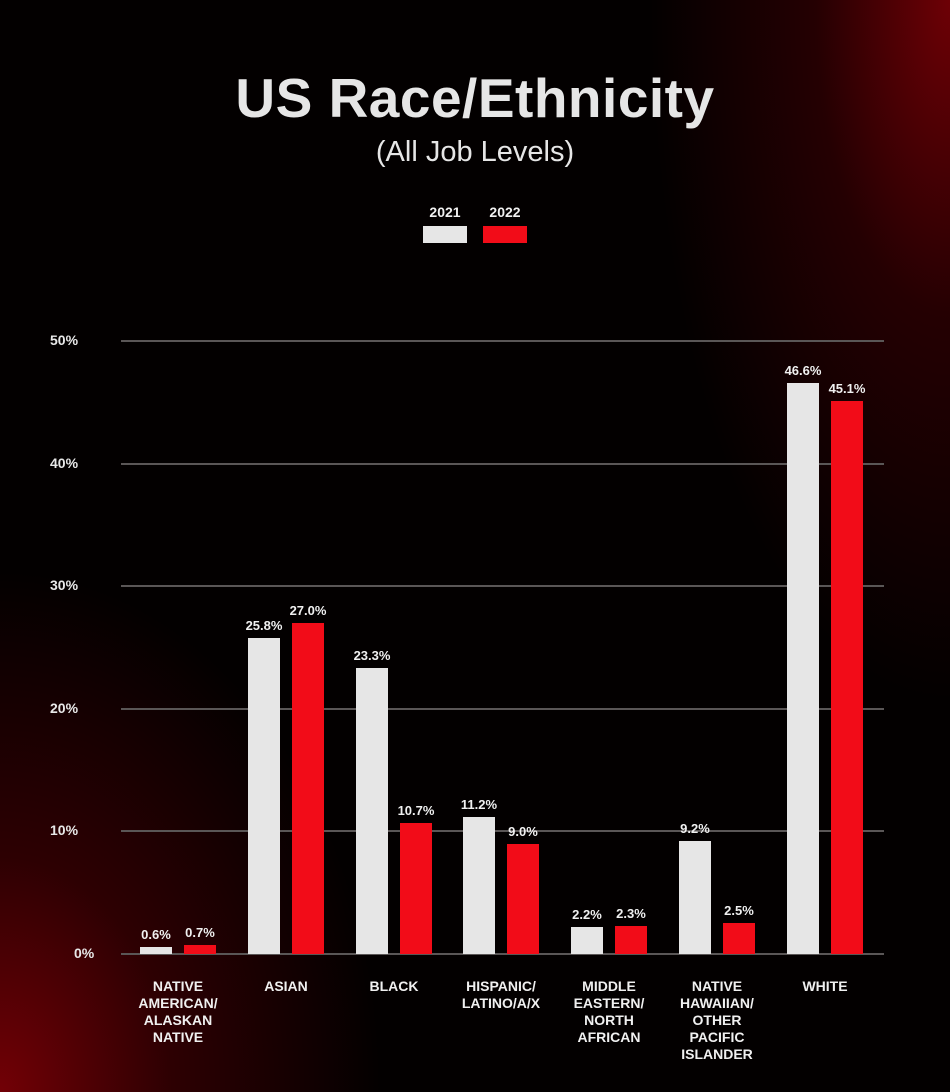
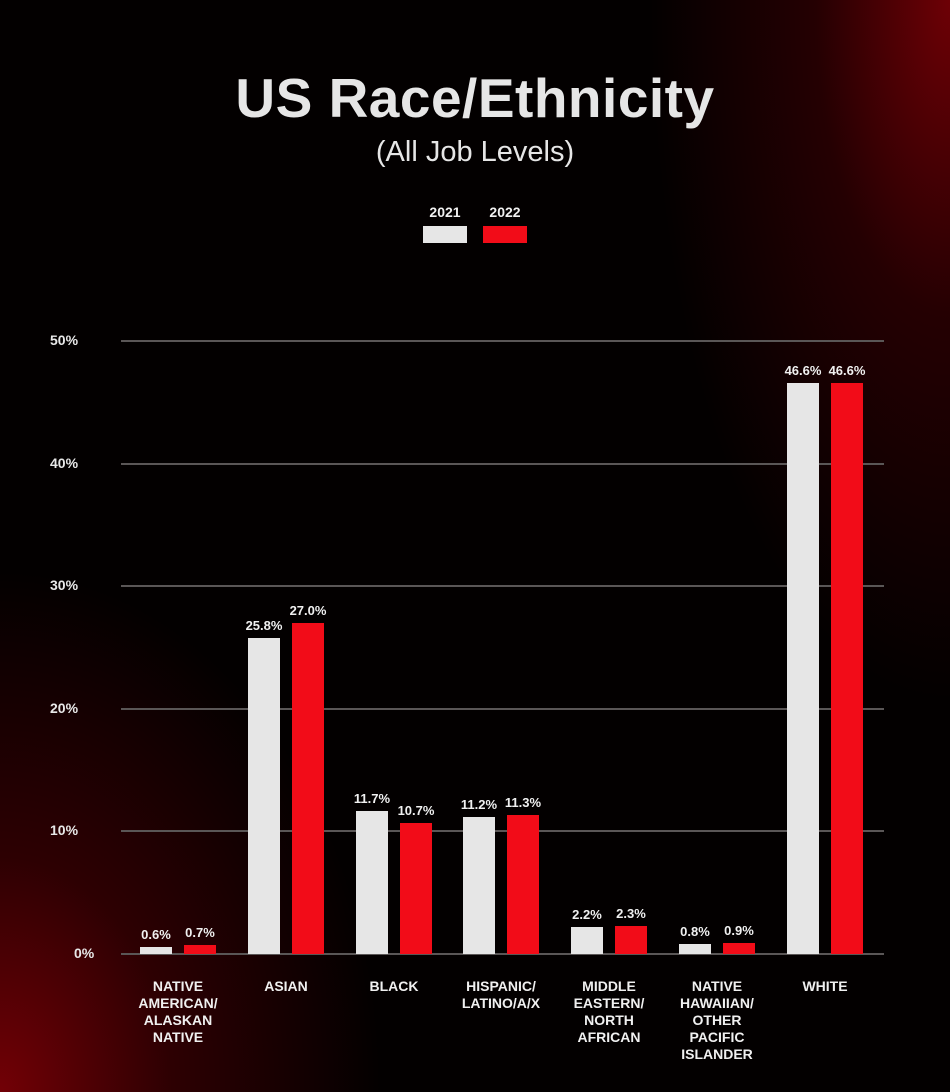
2021/BLACK: 23.3% -> 11.7%
2022/HISPANIC/ LATINO/A/X: 9.0% -> 11.3%
2021/NATIVE HAWAIIAN/ OTHER PACIFIC ISLANDER: 9.2% -> 0.8%
2022/NATIVE HAWAIIAN/ OTHER PACIFIC ISLANDER: 2.5% -> 0.9%
2022/WHITE: 45.1% -> 46.6%
